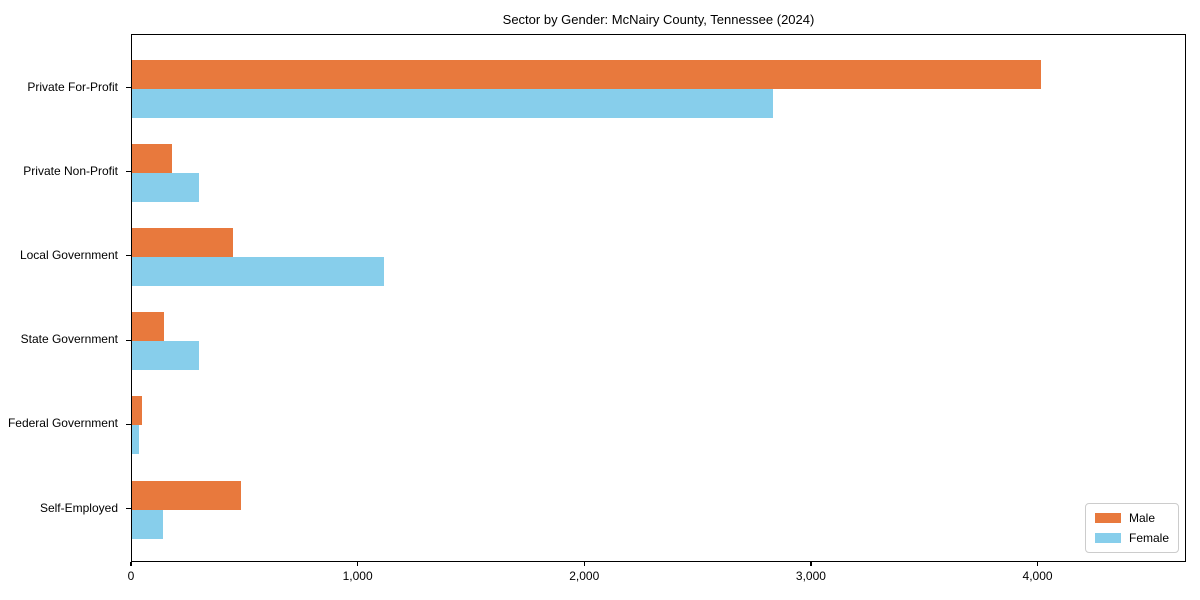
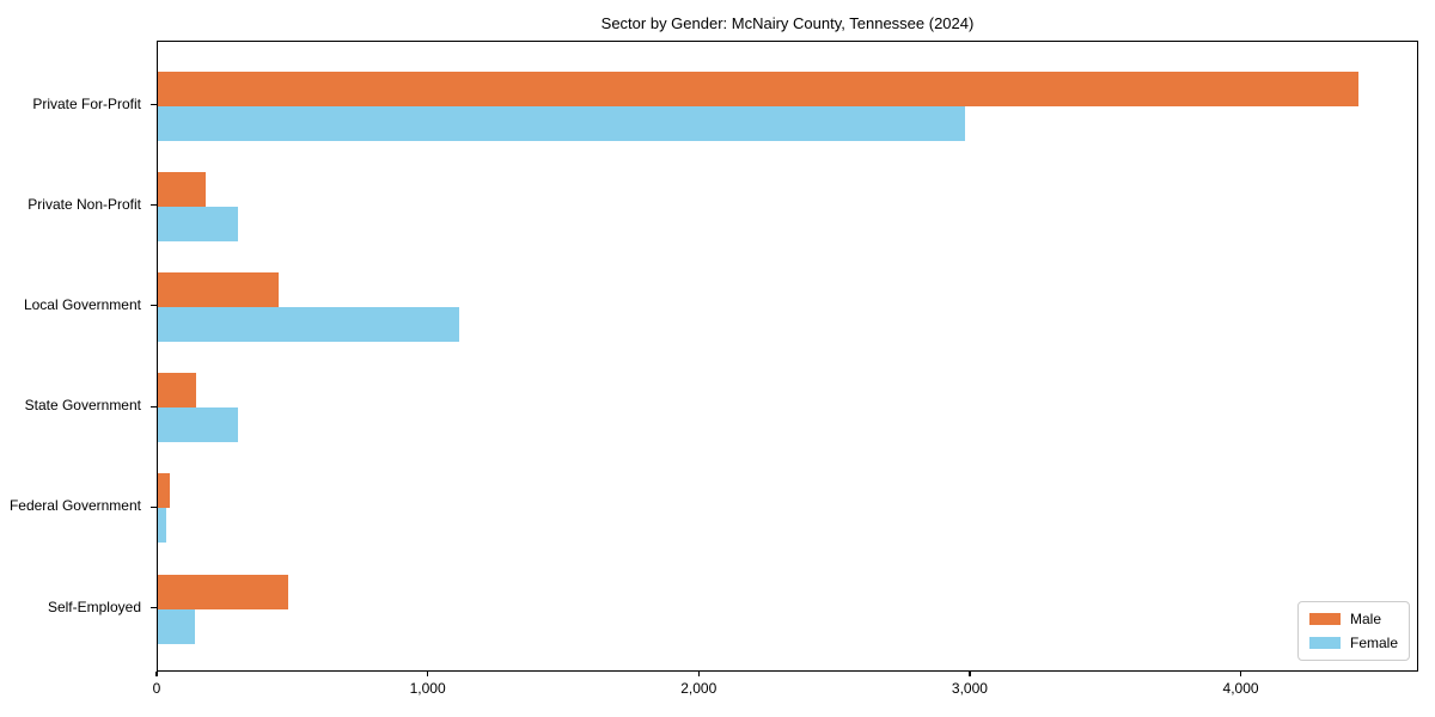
Male/Private For-Profit: 4010 -> 4430
Female/Private For-Profit: 2830 -> 2980
